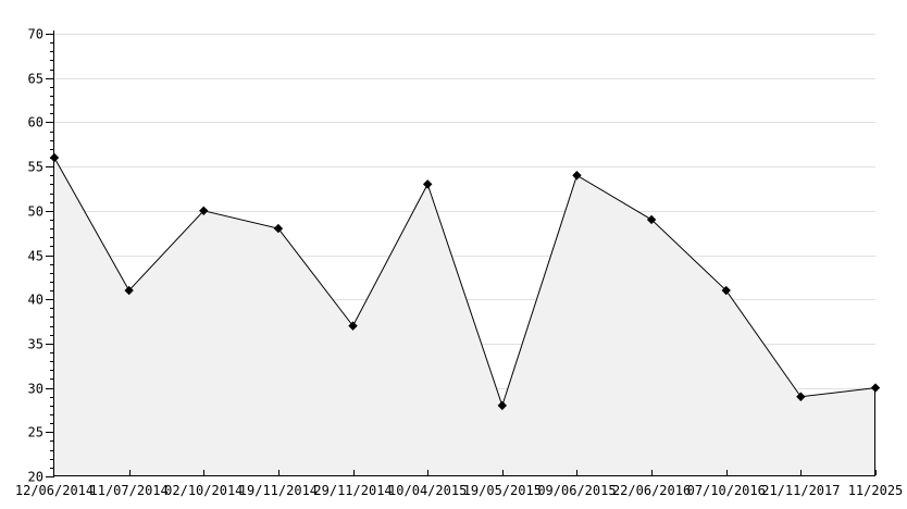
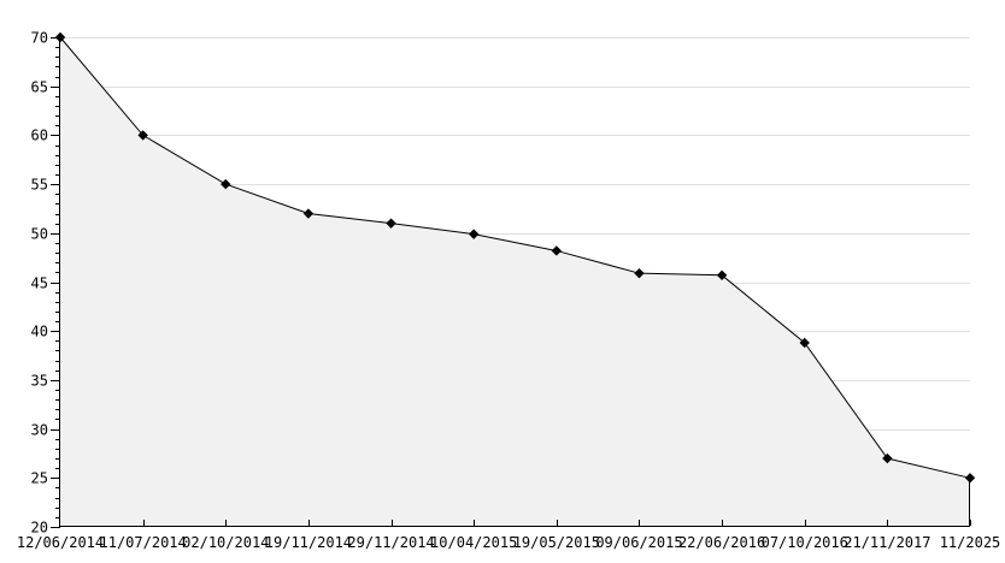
12/06/2014: 56 -> 70
11/07/2014: 41 -> 60
02/10/2014: 50 -> 55
19/11/2014: 48 -> 52
29/11/2014: 37 -> 51
10/04/2015: 53 -> 50
19/05/2015: 28 -> 48
09/06/2015: 54 -> 46
22/06/2016: 49 -> 46
07/10/2016: 41 -> 39
21/11/2017: 29 -> 27
11/2025: 30 -> 25
